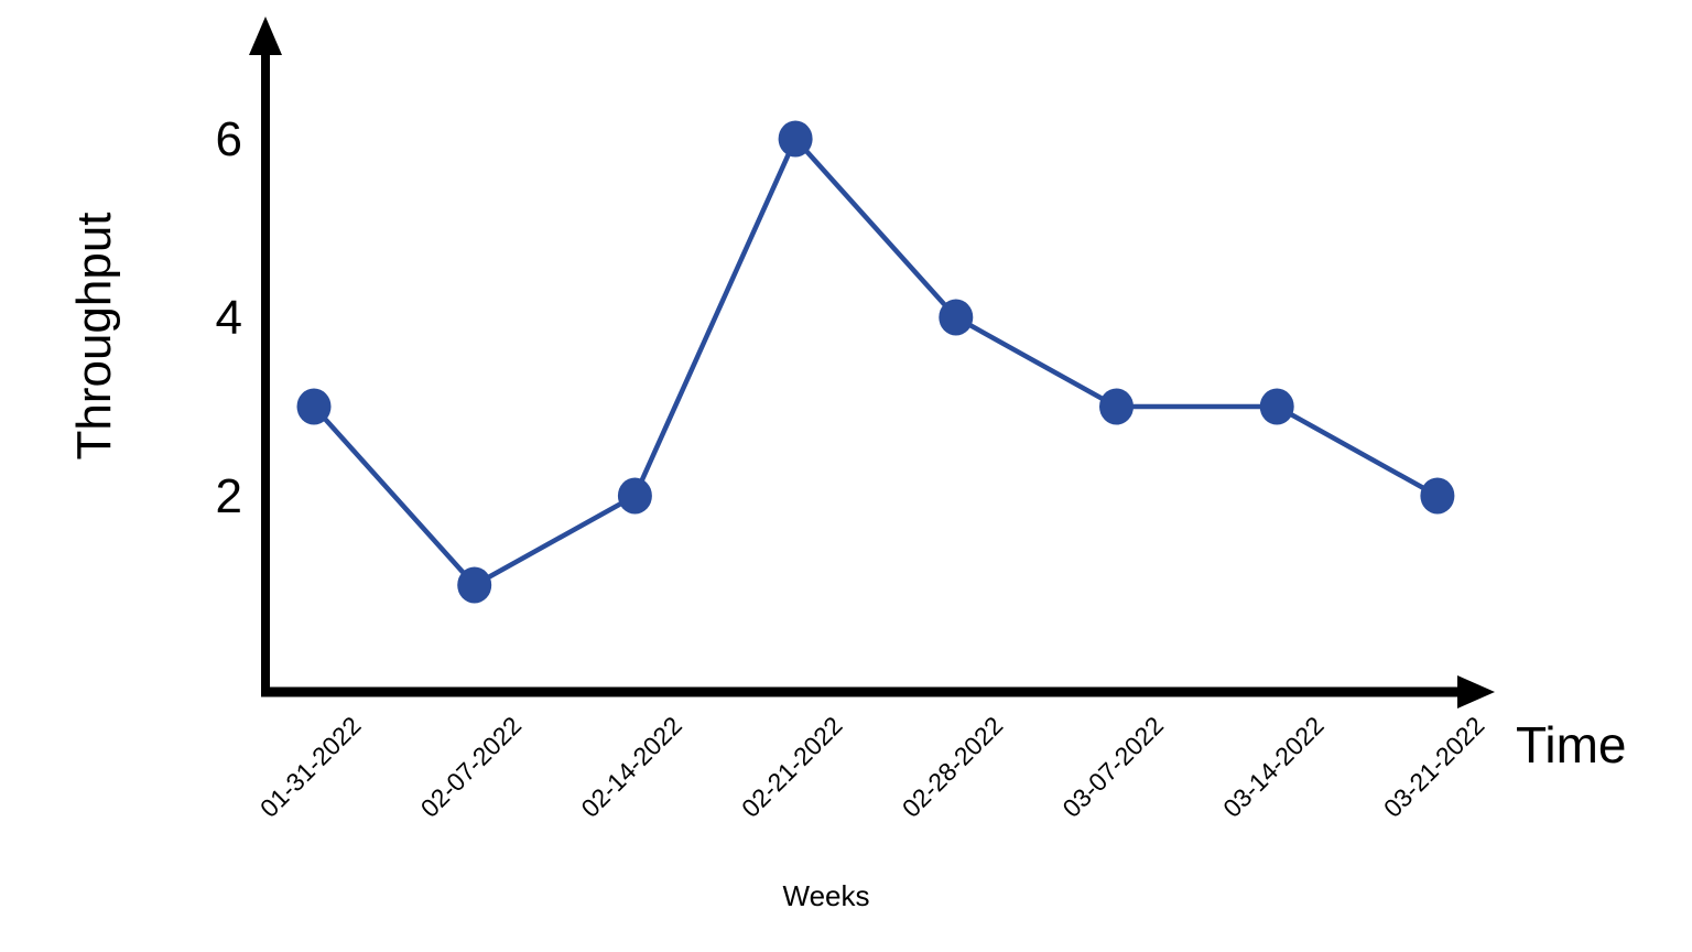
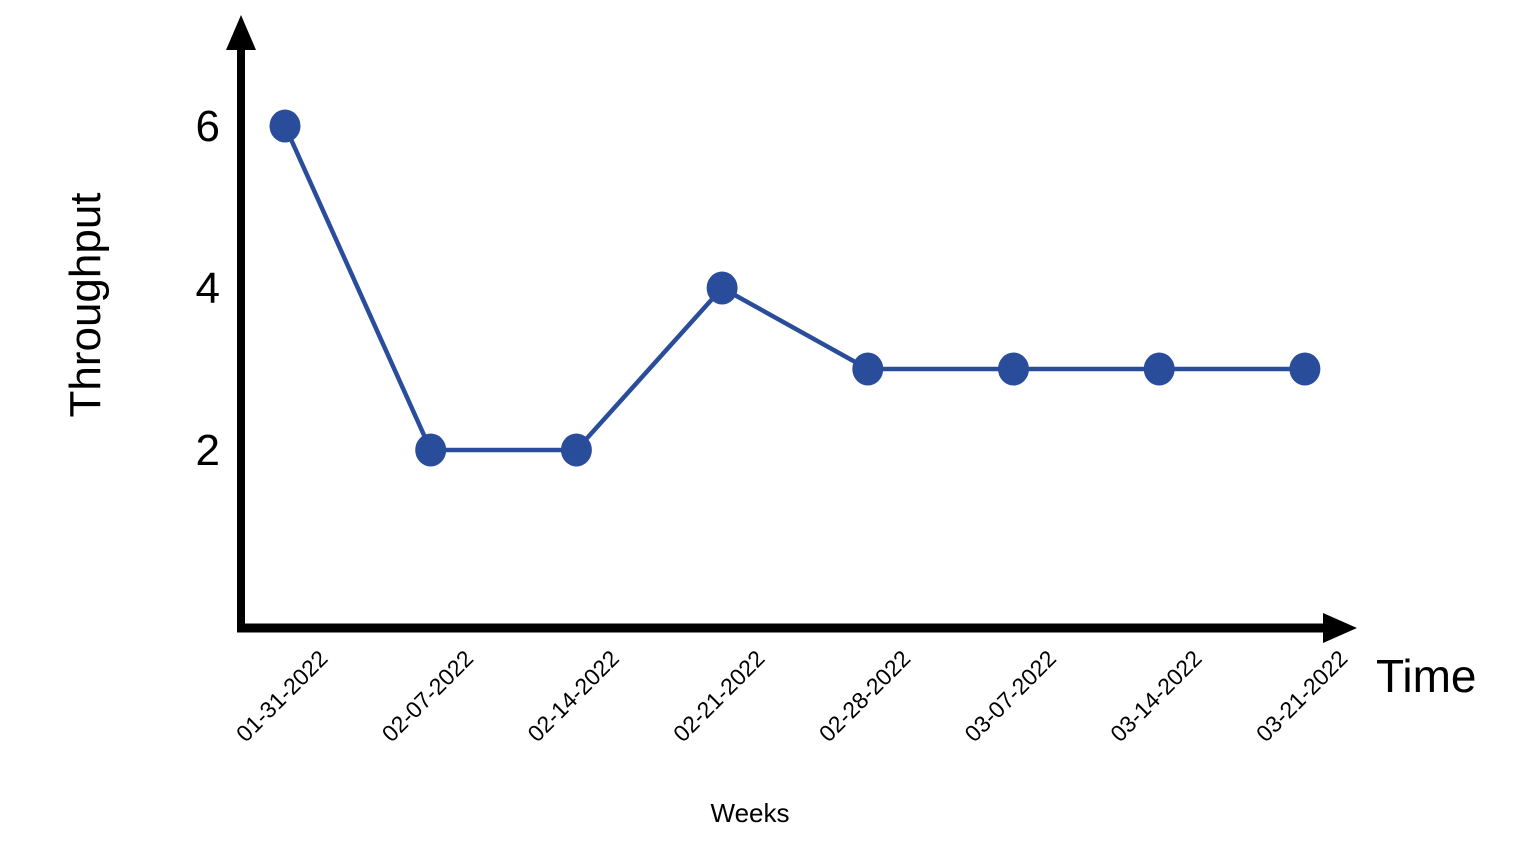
01-31-2022: 3 -> 6
02-07-2022: 1 -> 2
02-21-2022: 6 -> 4
02-28-2022: 4 -> 3
03-21-2022: 2 -> 3
